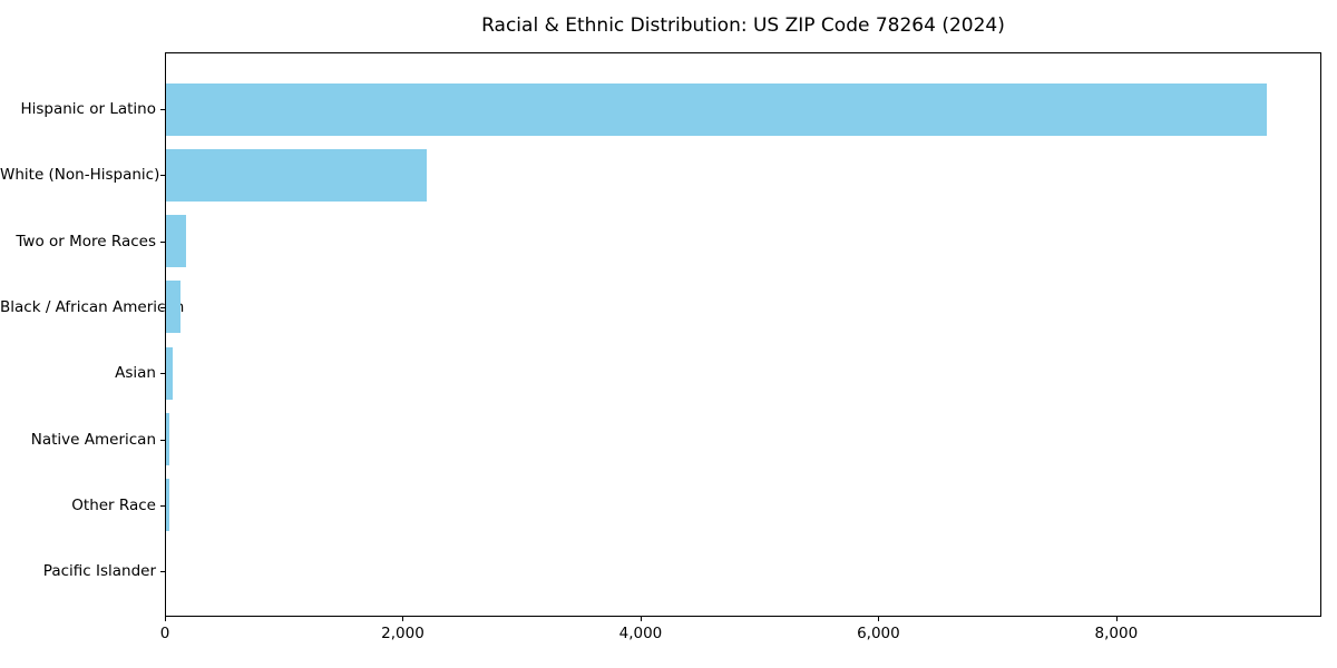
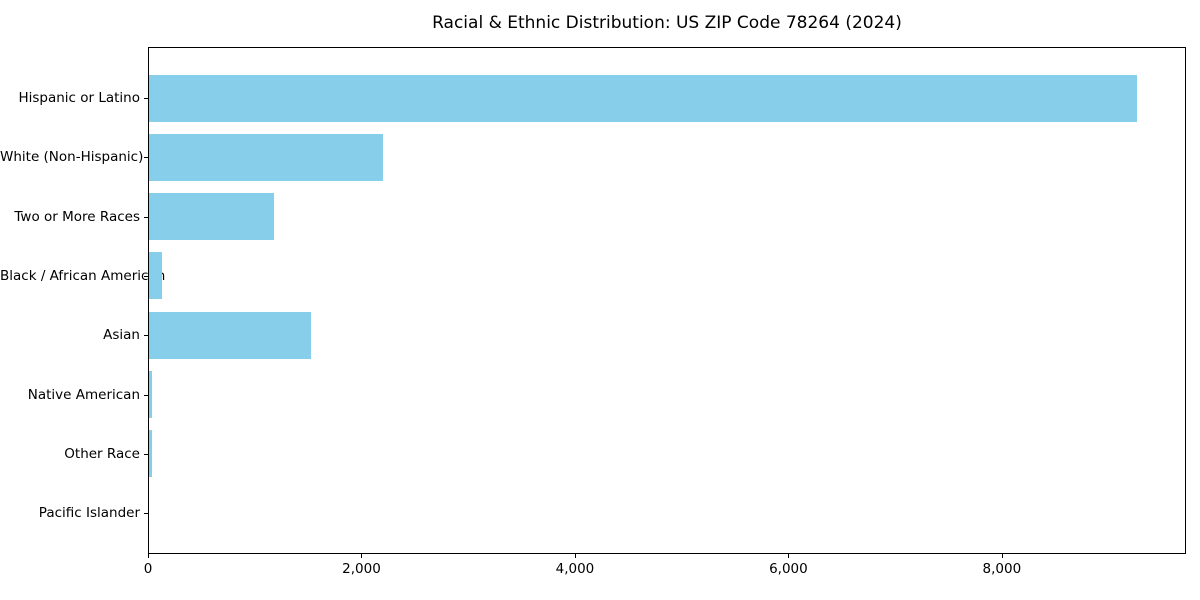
Two or More Races: 170 -> 1170
Asian: 60 -> 1520
